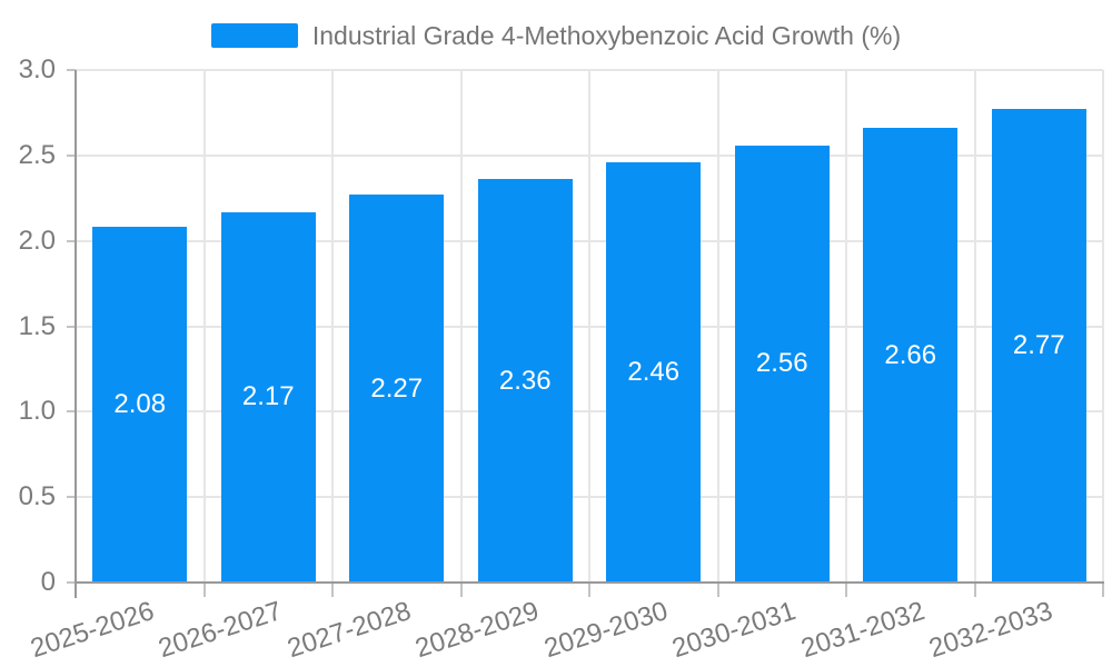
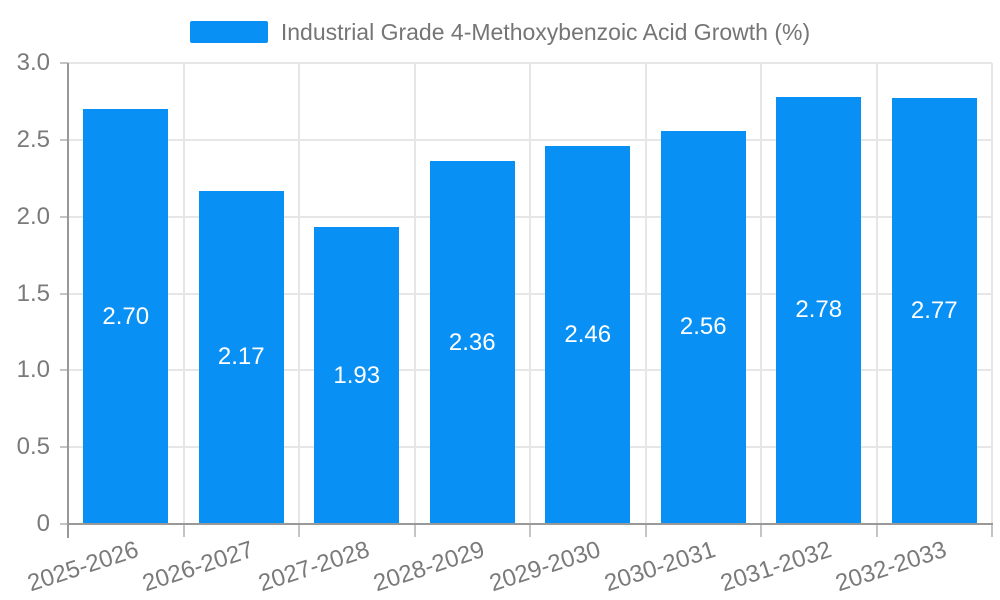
2025-2026: 2.08 -> 2.70
2027-2028: 2.27 -> 1.93
2031-2032: 2.66 -> 2.78
